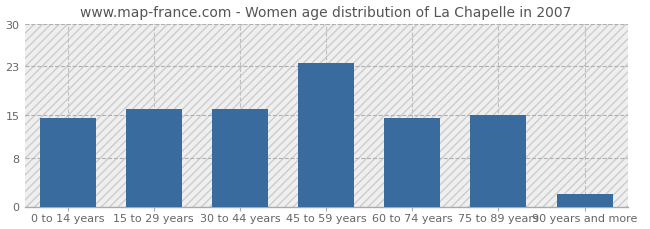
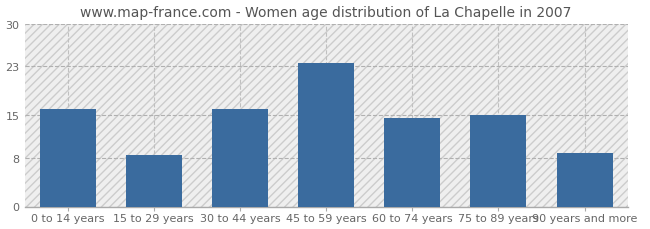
0 to 14 years: 14.5 -> 16.0
15 to 29 years: 16.0 -> 8.4
90 years and more: 2.0 -> 8.8
